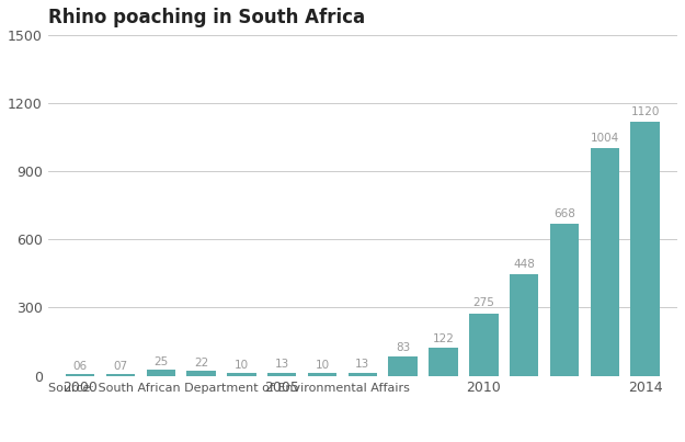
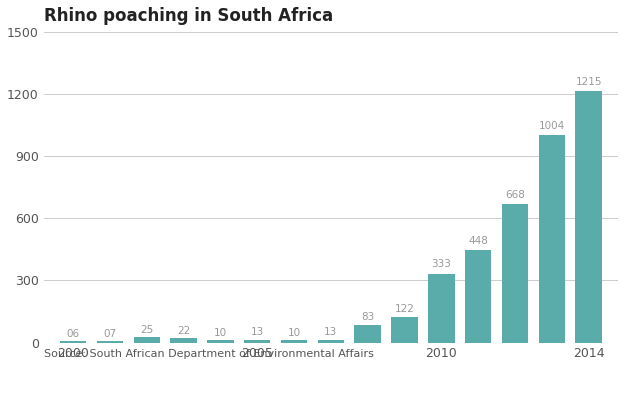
2010: 275 -> 333
2014: 1120 -> 1215
